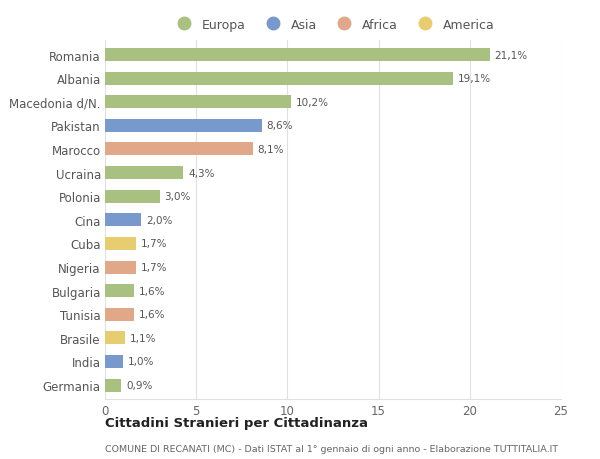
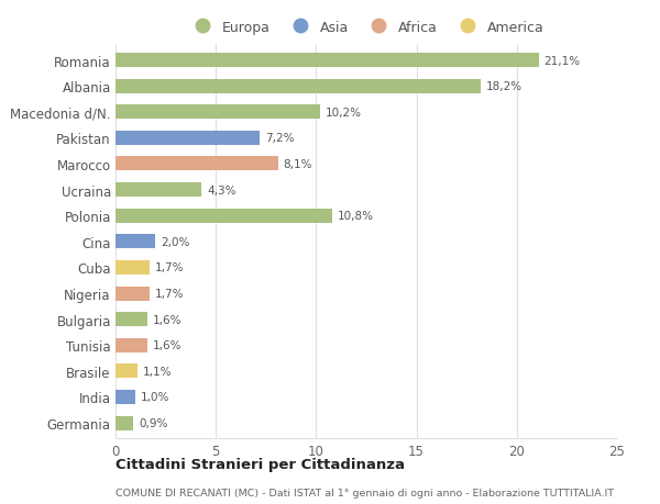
Albania: 19,1% -> 18,2%
Pakistan: 8,6% -> 7,2%
Polonia: 3,0% -> 10,8%
